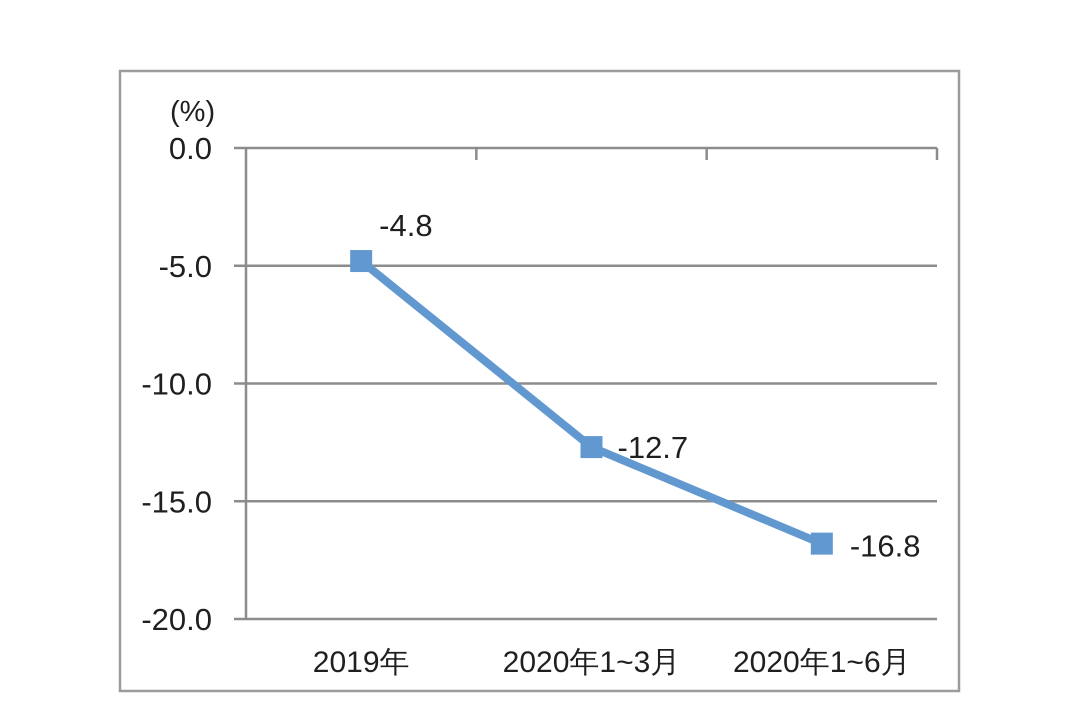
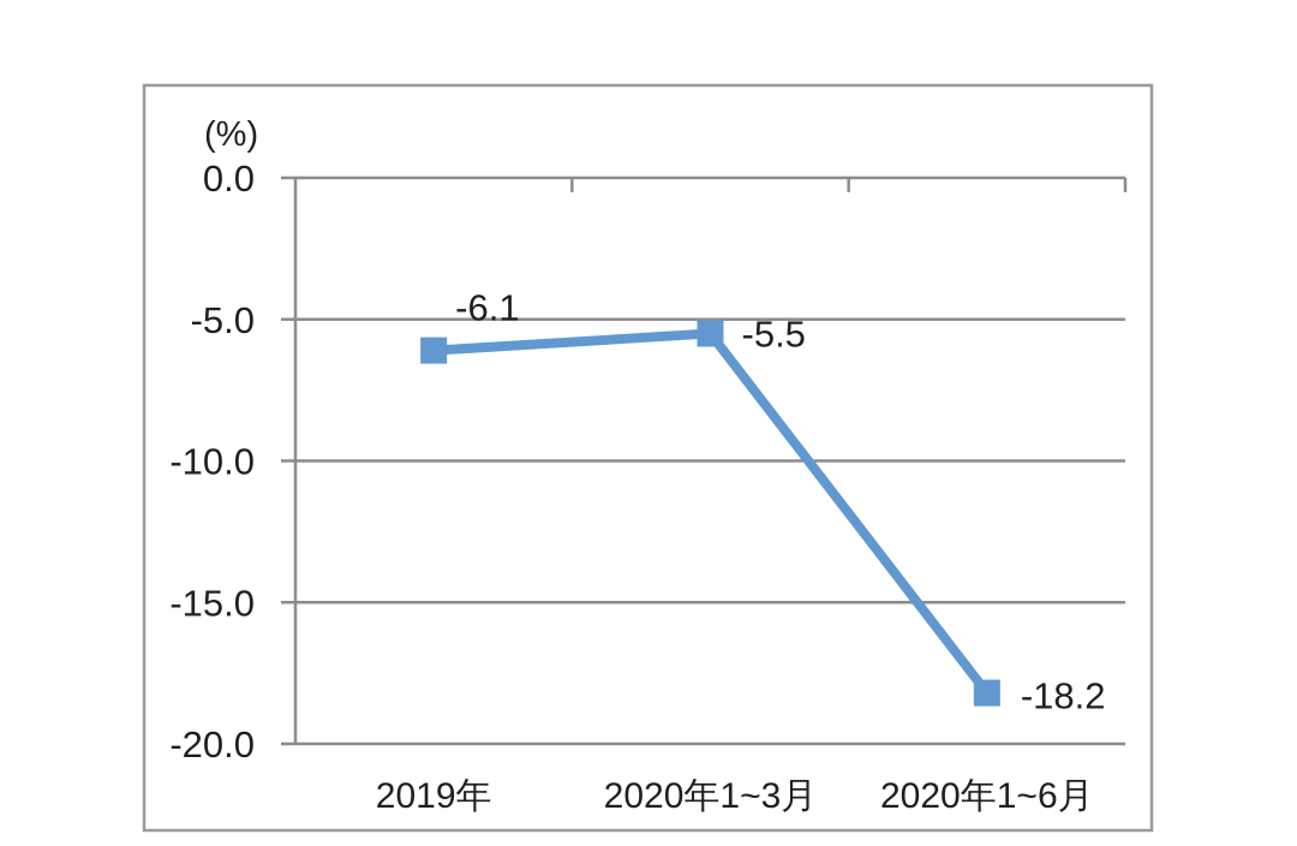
2019年: -4.8 -> -6.1
2020年1~3月: -12.7 -> -5.5
2020年1~6月: -16.8 -> -18.2
